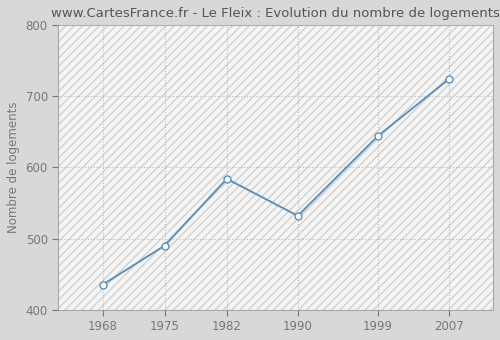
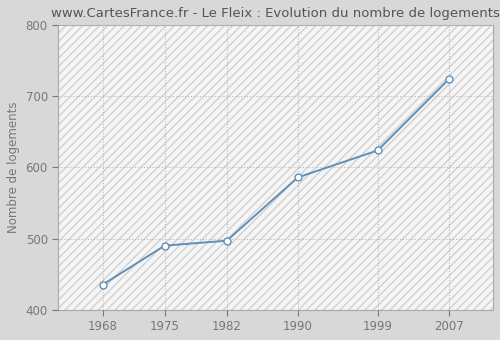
1982: 584 -> 497
1990: 532 -> 586
1999: 644 -> 624
